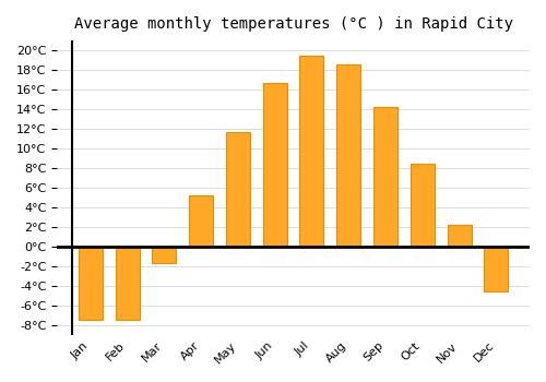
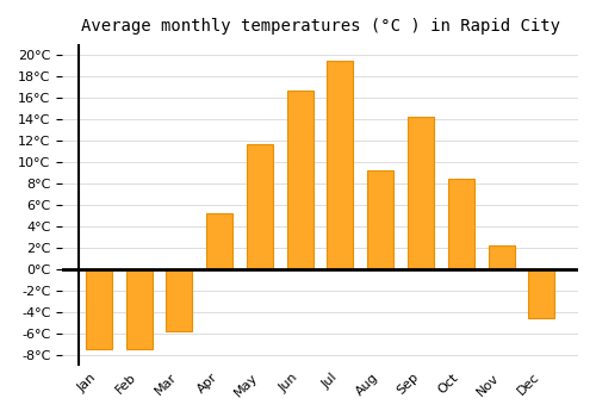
Mar: -1.7°C -> -5.8°C
Aug: 18.6°C -> 9.2°C
